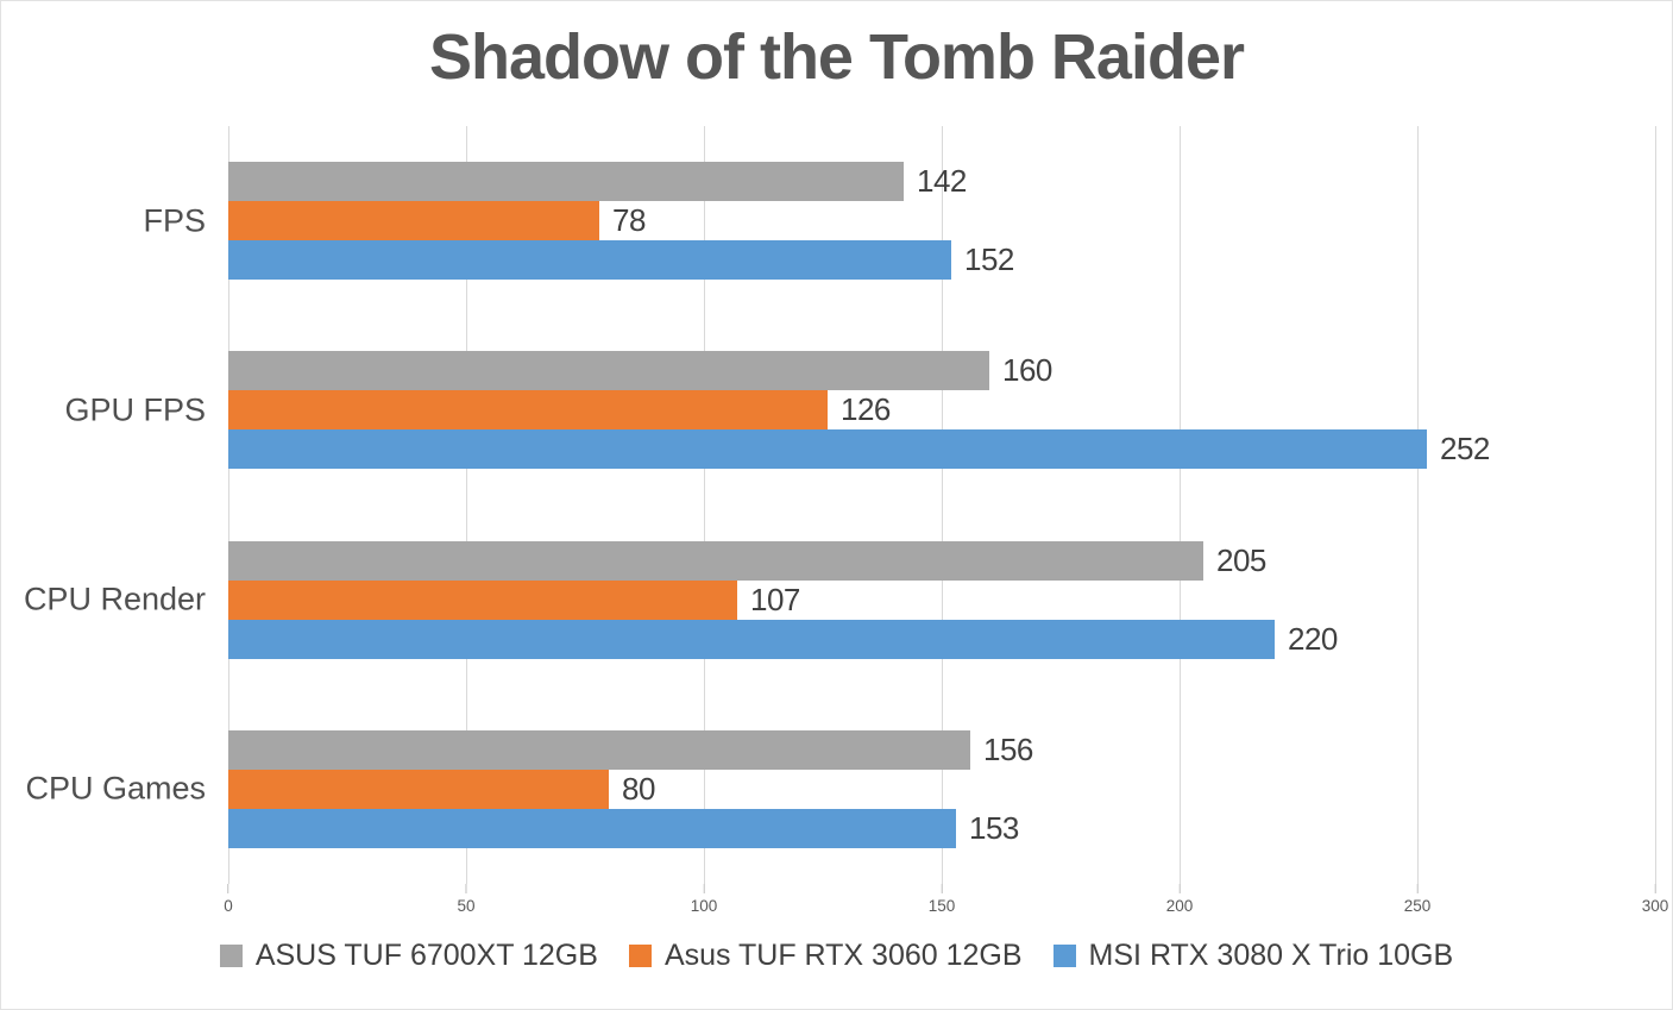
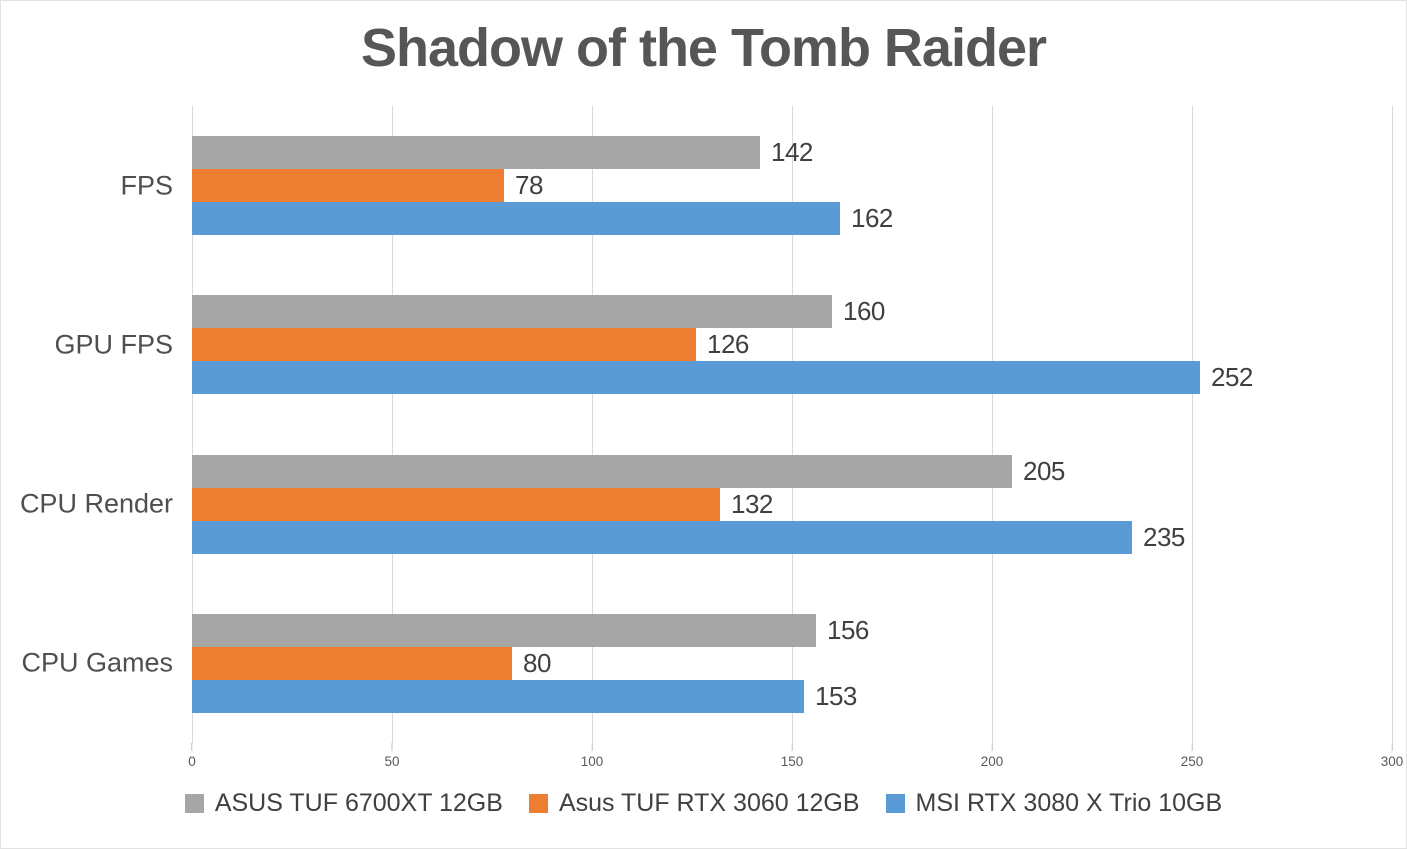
MSI RTX 3080 X Trio 10GB/FPS: 152 -> 162
Asus TUF RTX 3060 12GB/CPU Render: 107 -> 132
MSI RTX 3080 X Trio 10GB/CPU Render: 220 -> 235
